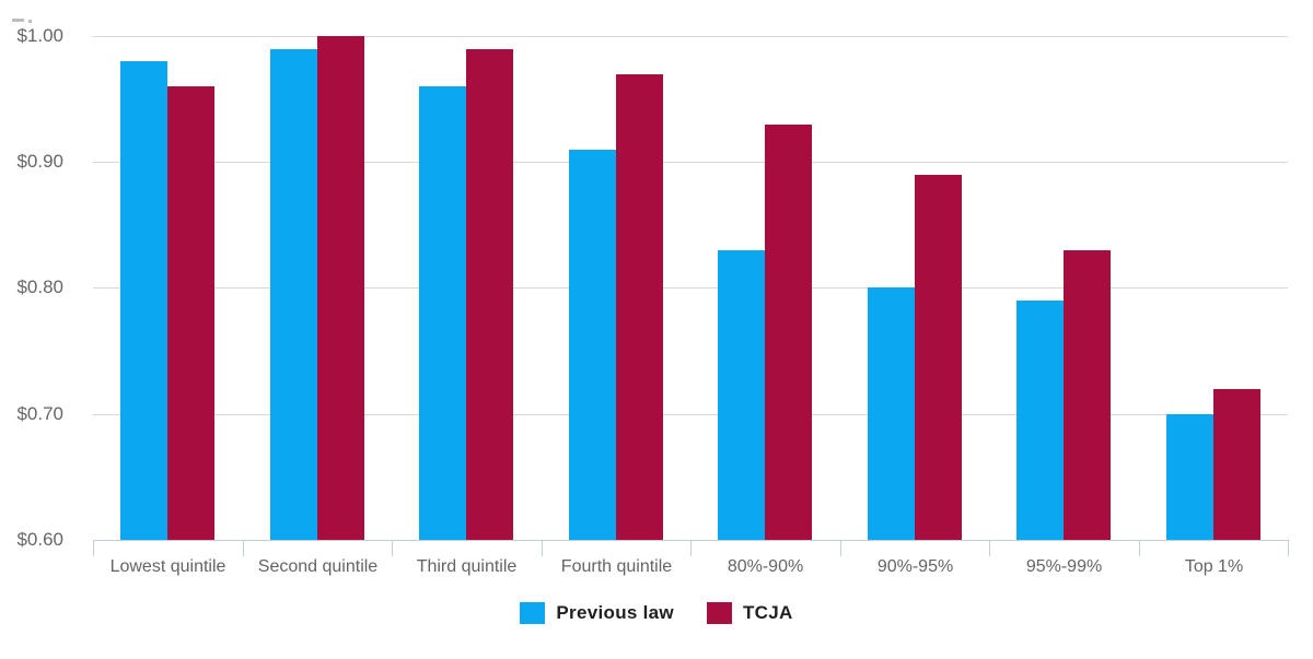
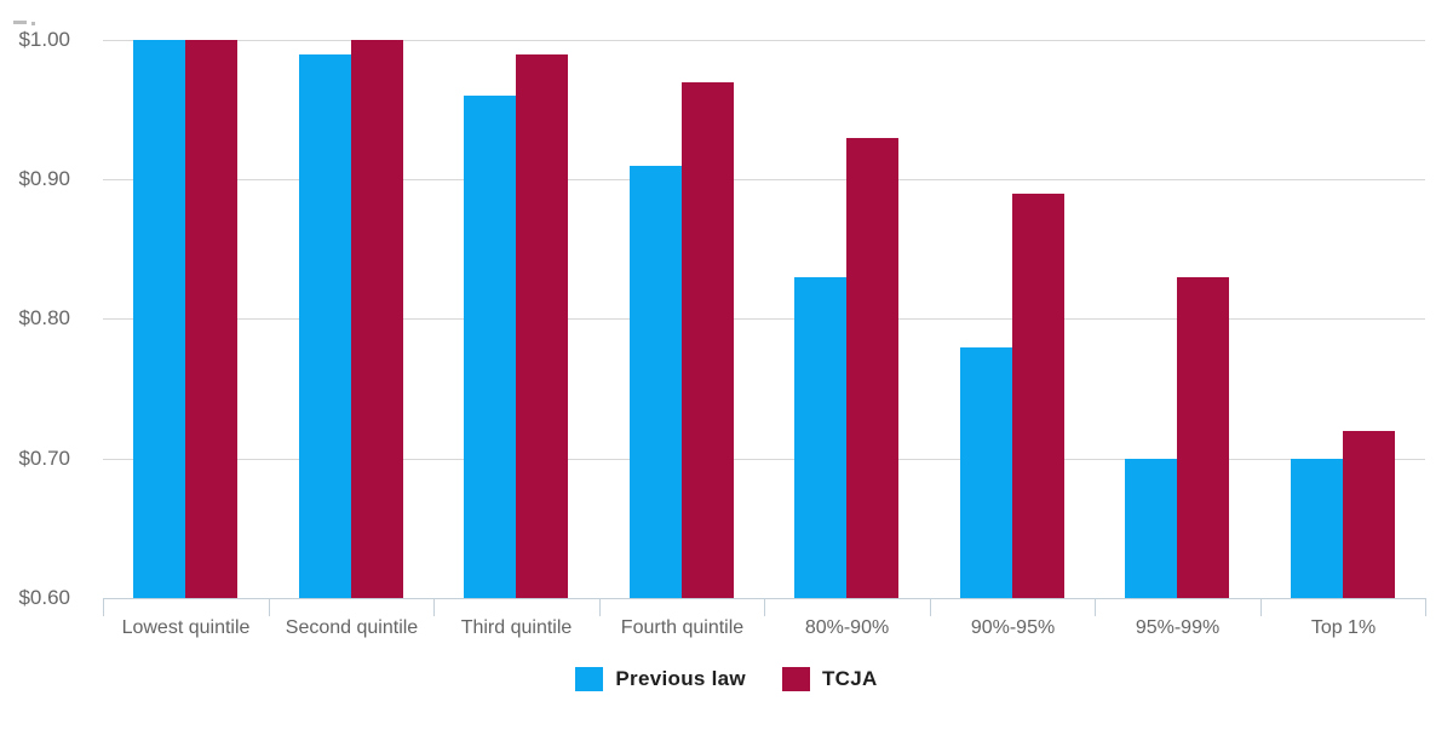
Previous law/Lowest quintile: $0.98 -> $1.00
TCJA/Lowest quintile: $0.96 -> $1.00
Previous law/90%-95%: $0.80 -> $0.78
Previous law/95%-99%: $0.79 -> $0.70
